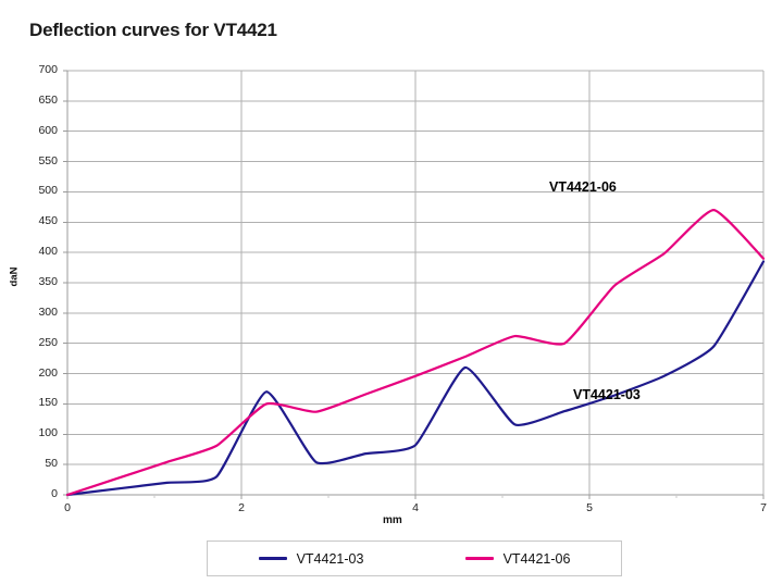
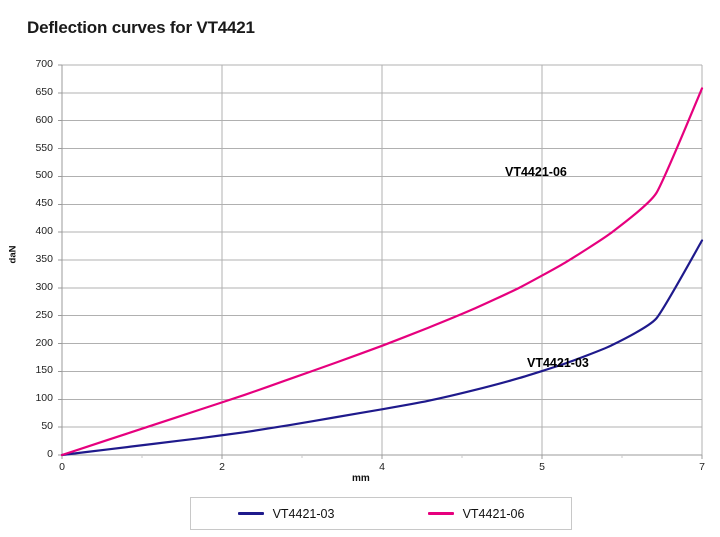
VT4421-03/2: 170 -> 40
VT4421-06/2: 150 -> 110
VT4421-03/4: 210 -> 100
VT4421-06/5: 250 -> 300
VT4421-06/7: 390 -> 660
